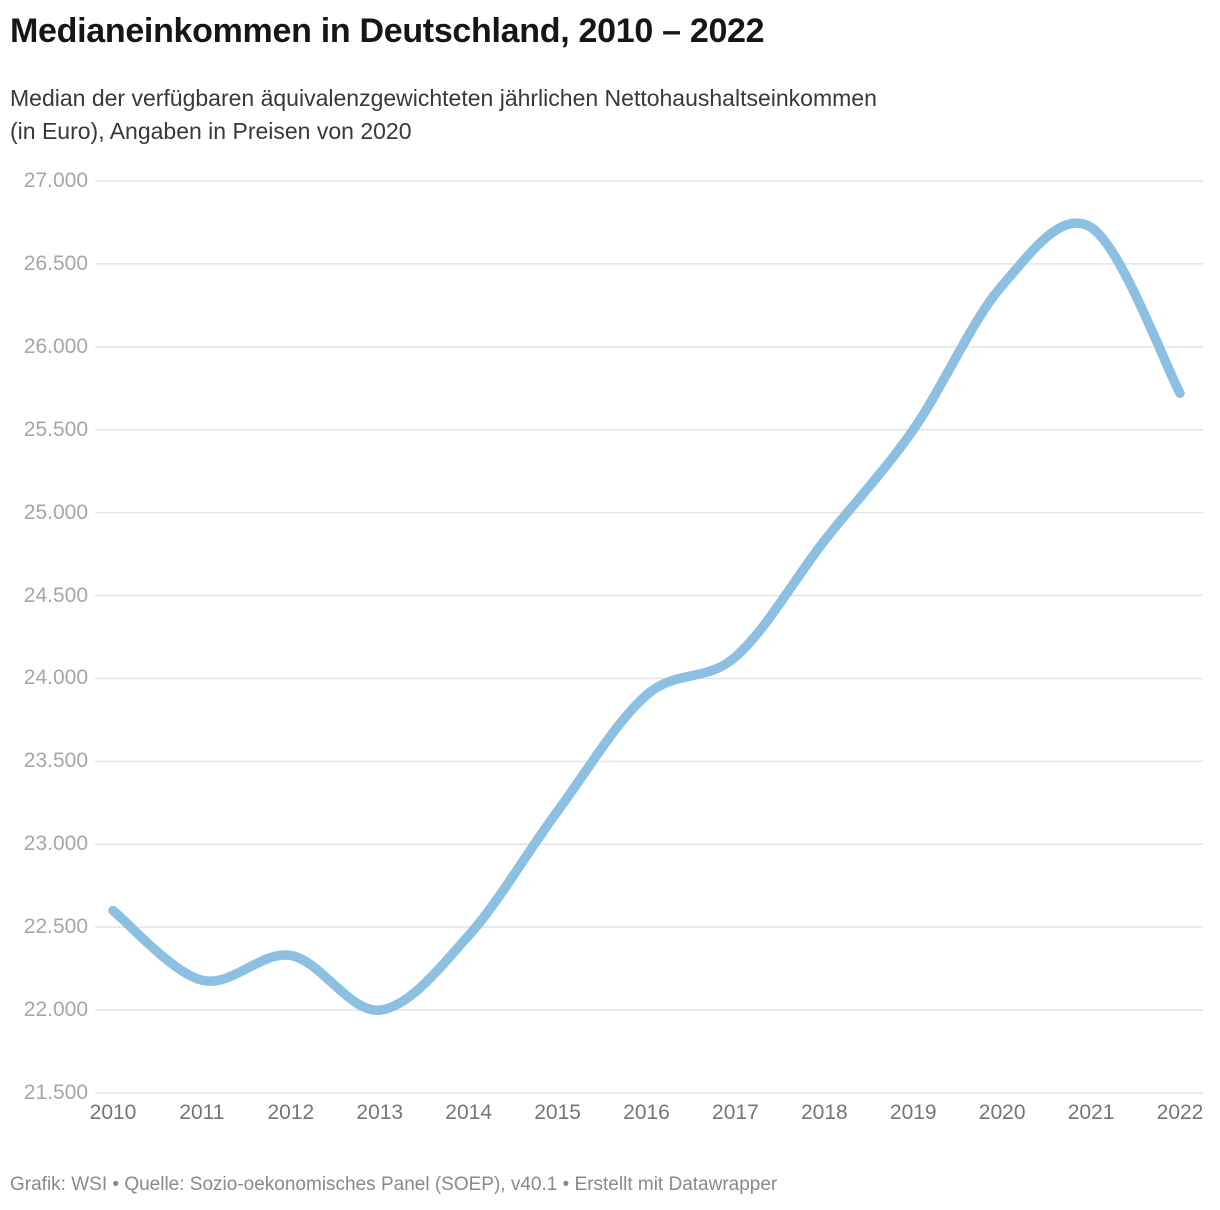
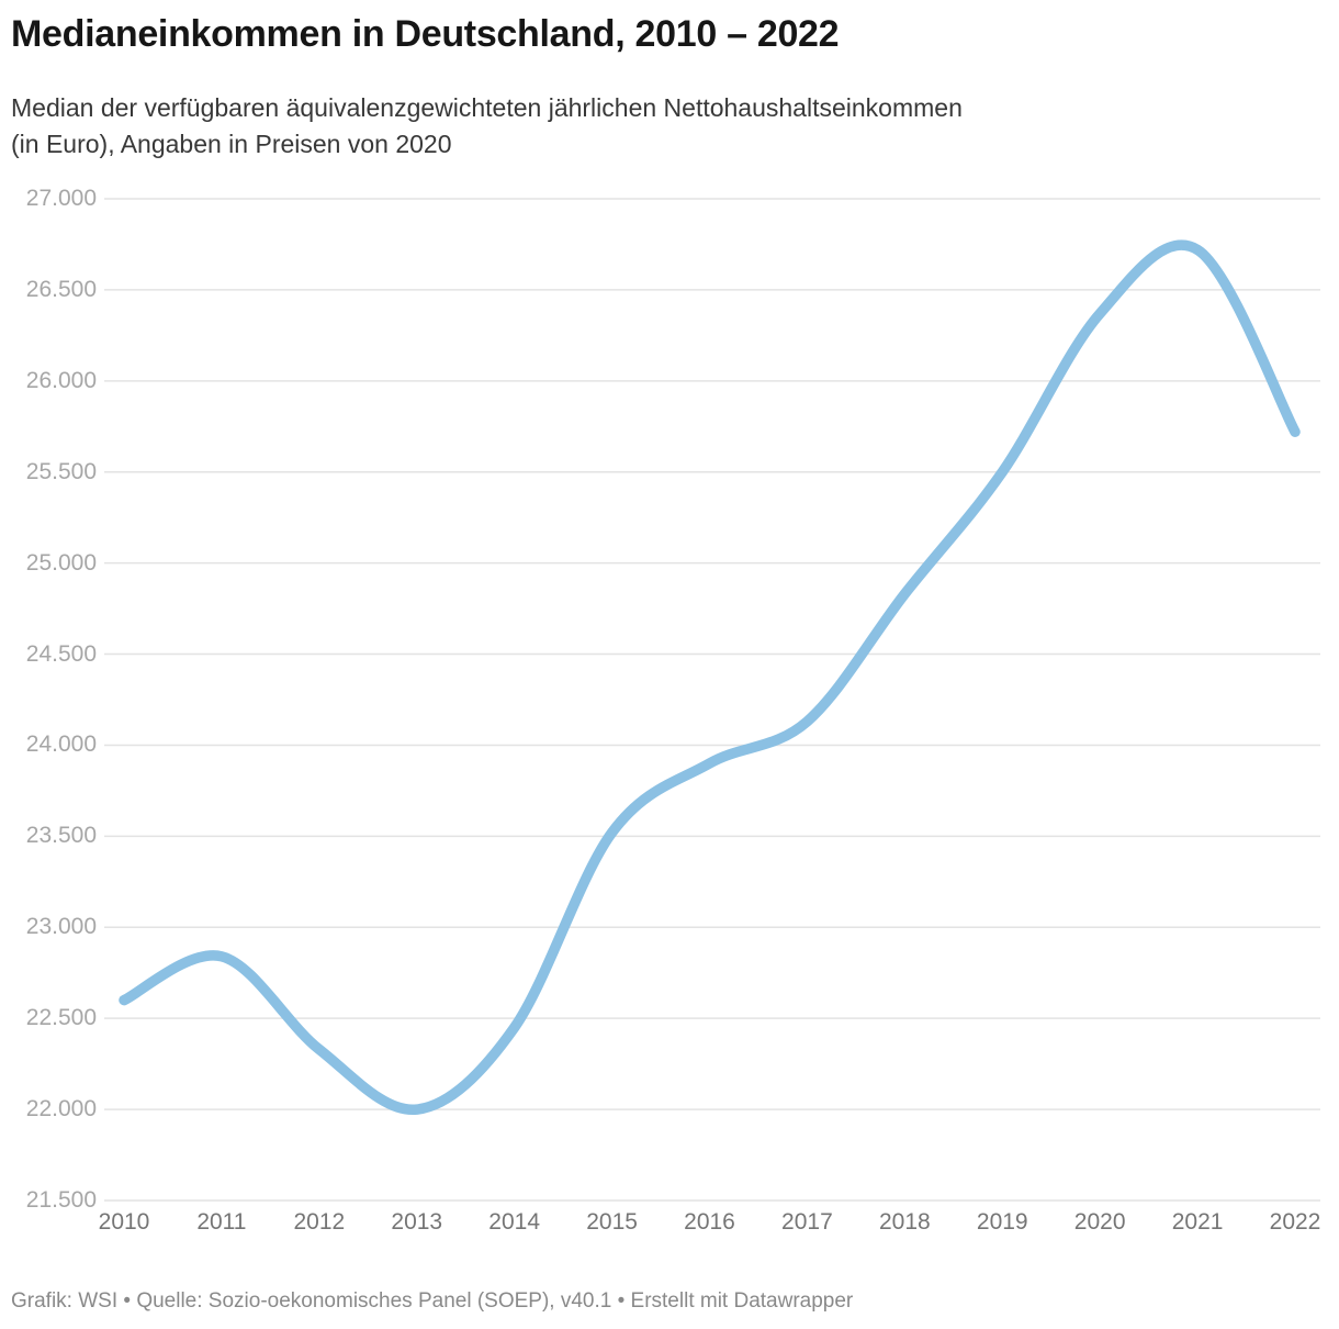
2011: 22180 -> 22840
2015: 23200 -> 23520
